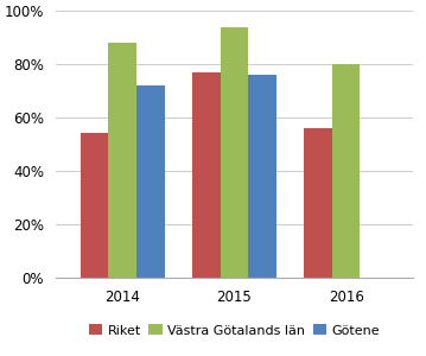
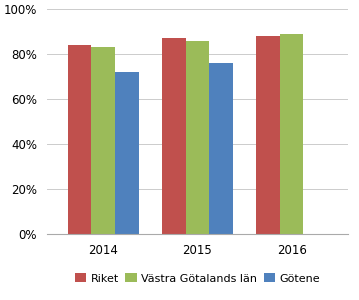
Riket/2014: 54% -> 84%
Västra Götalands län/2014: 88% -> 83%
Riket/2015: 77% -> 87%
Västra Götalands län/2015: 94% -> 86%
Riket/2016: 56% -> 88%
Västra Götalands län/2016: 80% -> 89%
